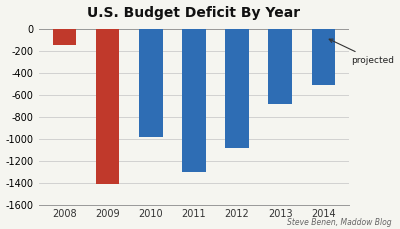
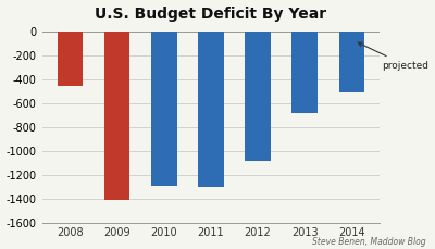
2008: -150 -> -460
2010: -980 -> -1290
